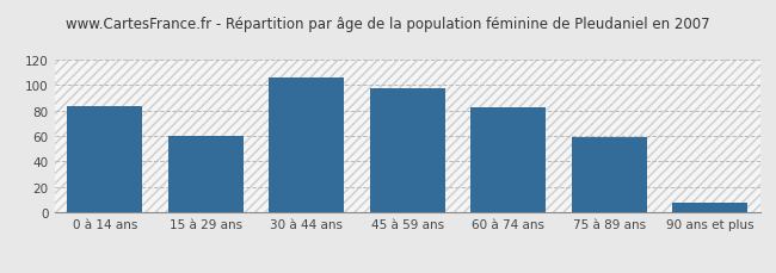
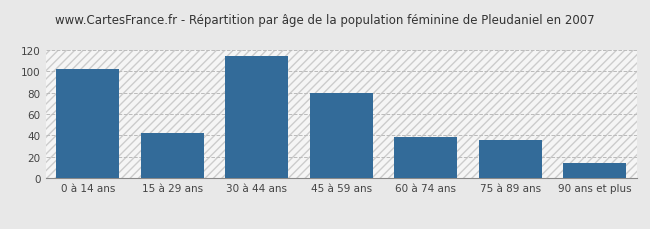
0 à 14 ans: 83 -> 102
15 à 29 ans: 60 -> 42
30 à 44 ans: 106 -> 114
45 à 59 ans: 97 -> 80
60 à 74 ans: 82 -> 39
75 à 89 ans: 59 -> 36
90 ans et plus: 8 -> 14
